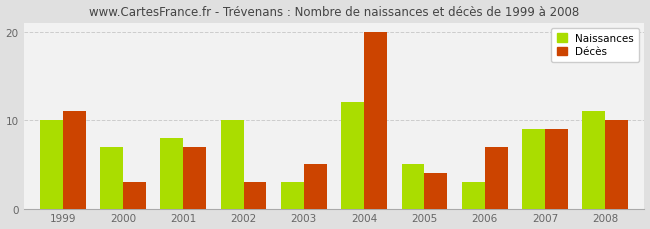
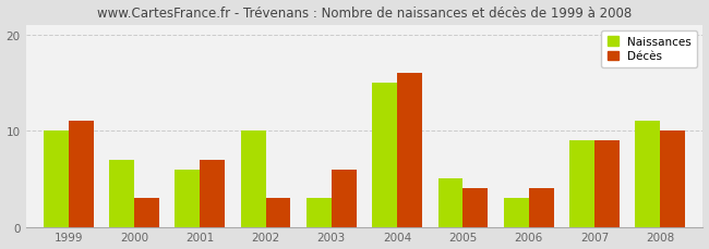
Naissances/2001: 8 -> 6
Décès/2003: 5 -> 6
Naissances/2004: 12 -> 15
Décès/2004: 20 -> 16
Décès/2006: 7 -> 4
